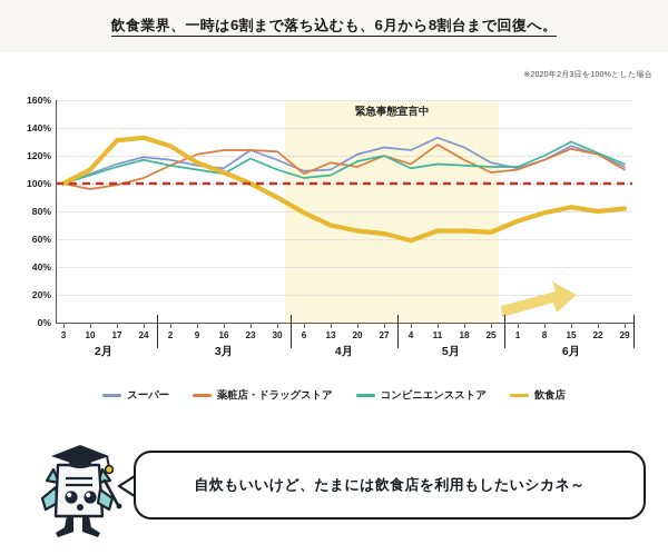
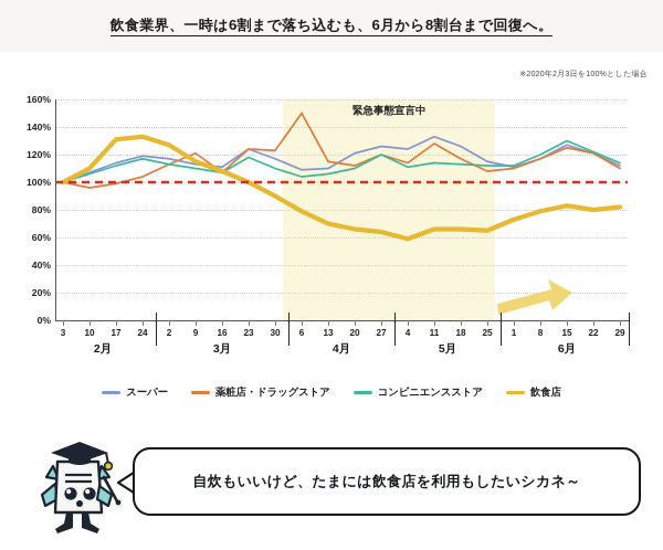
薬粧店・ドラッグストア/16: 124% -> 107%
薬粧店・ドラッグストア/6: 107% -> 150%
コンビニエンスストア/20: 116% -> 110%
